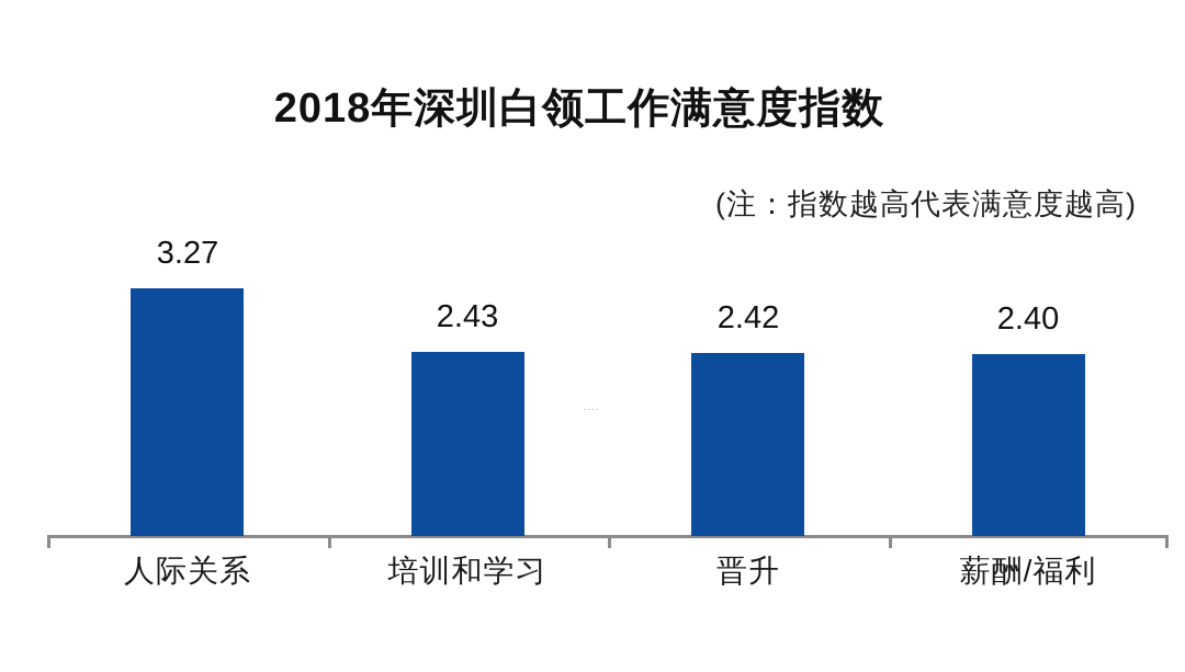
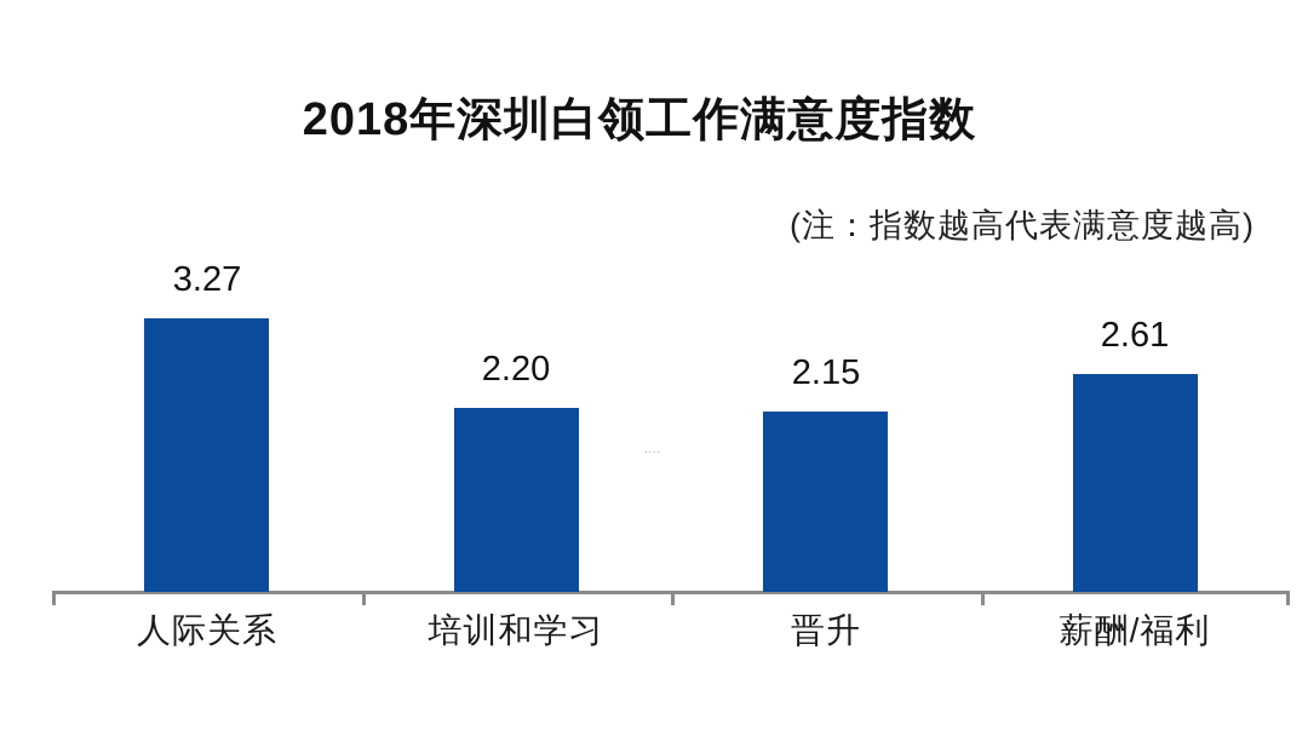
培训和学习: 2.43 -> 2.20
晋升: 2.42 -> 2.15
薪酬/福利: 2.40 -> 2.61
